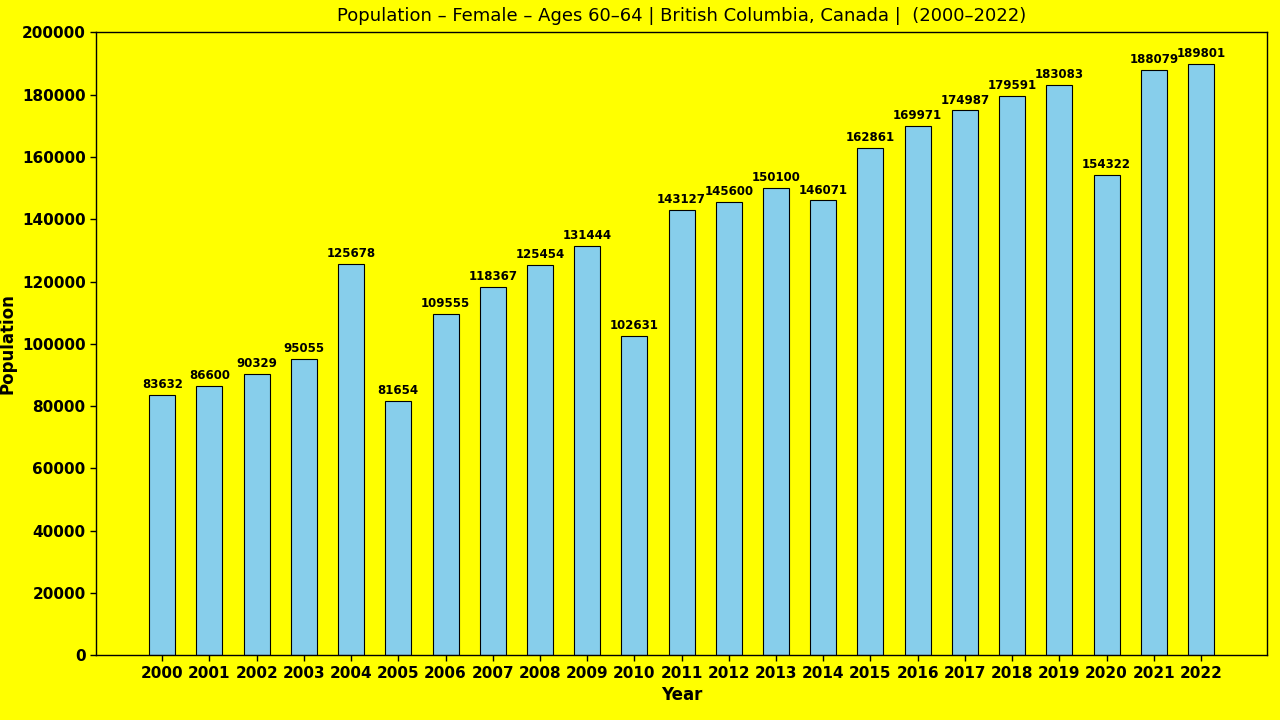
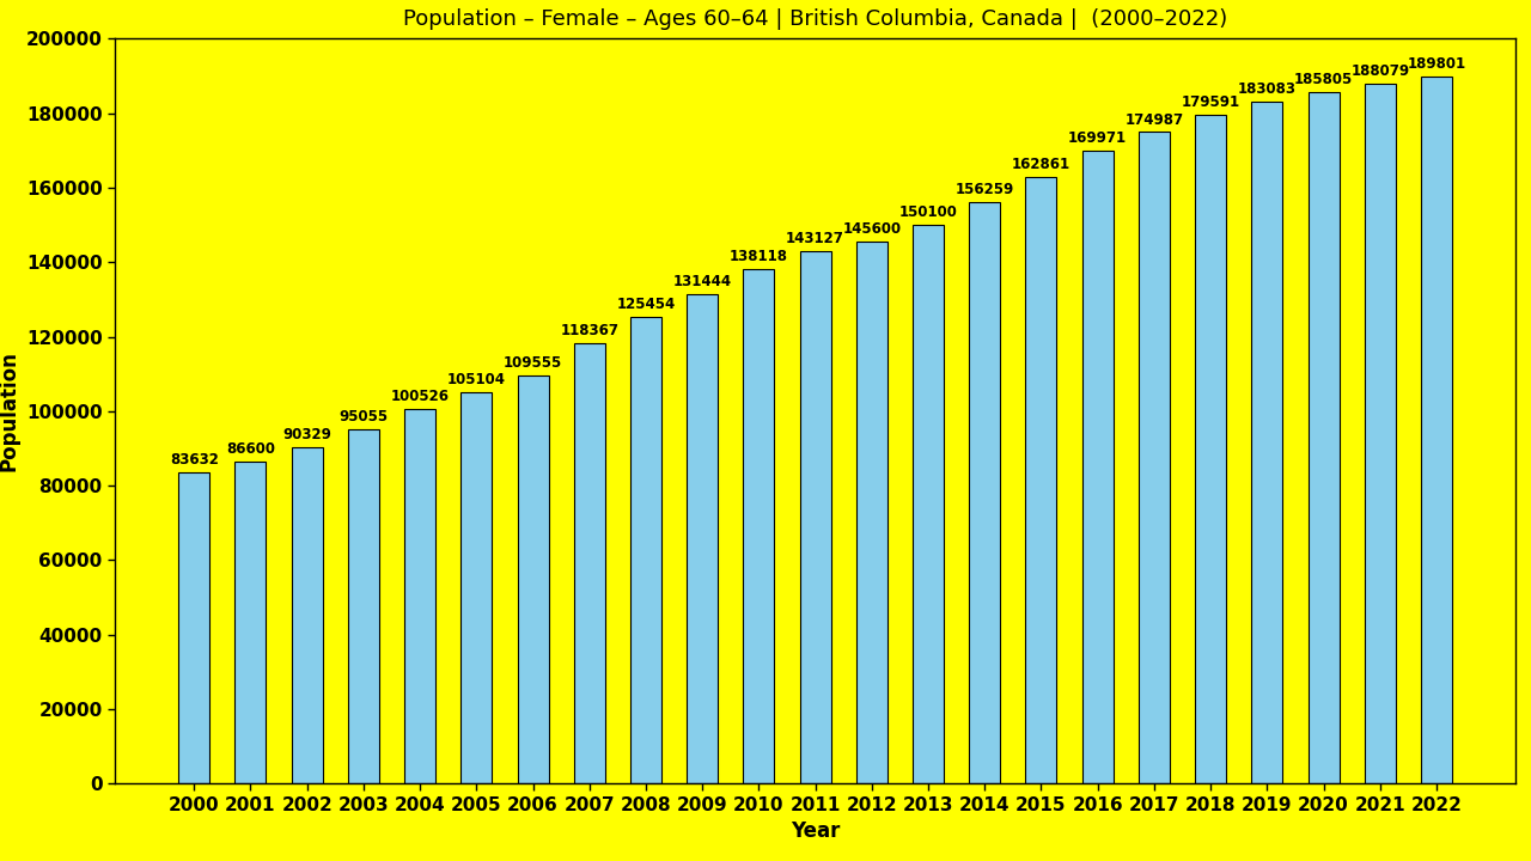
2004: 125678 -> 100526
2005: 81654 -> 105104
2010: 102631 -> 138118
2014: 146071 -> 156259
2020: 154322 -> 185805
